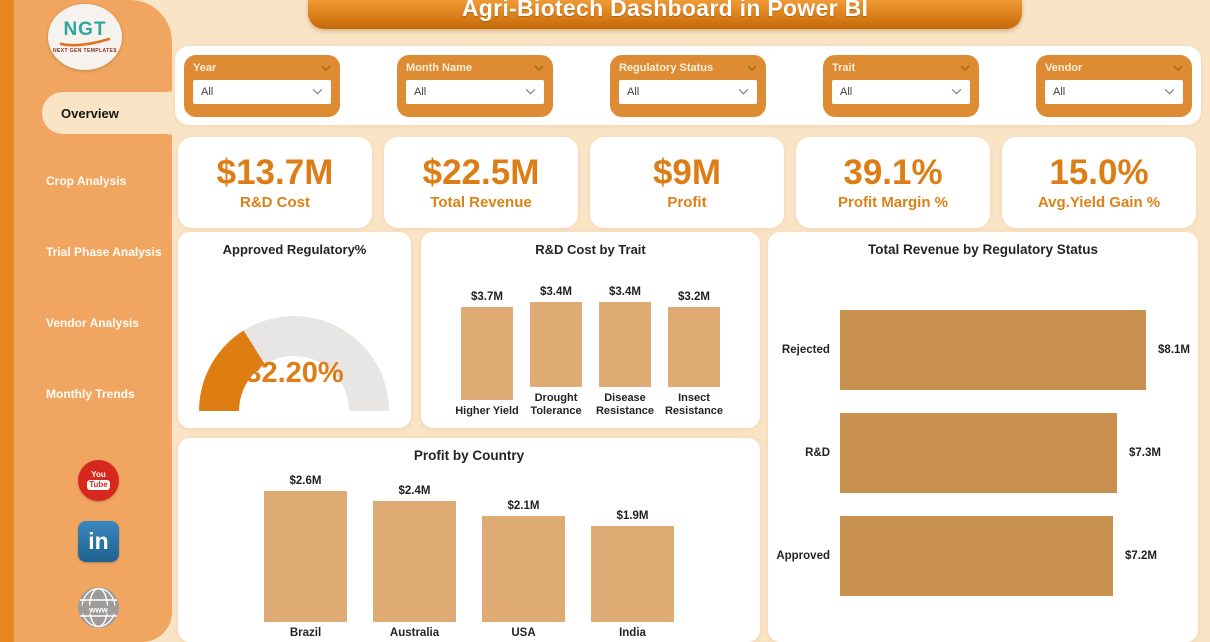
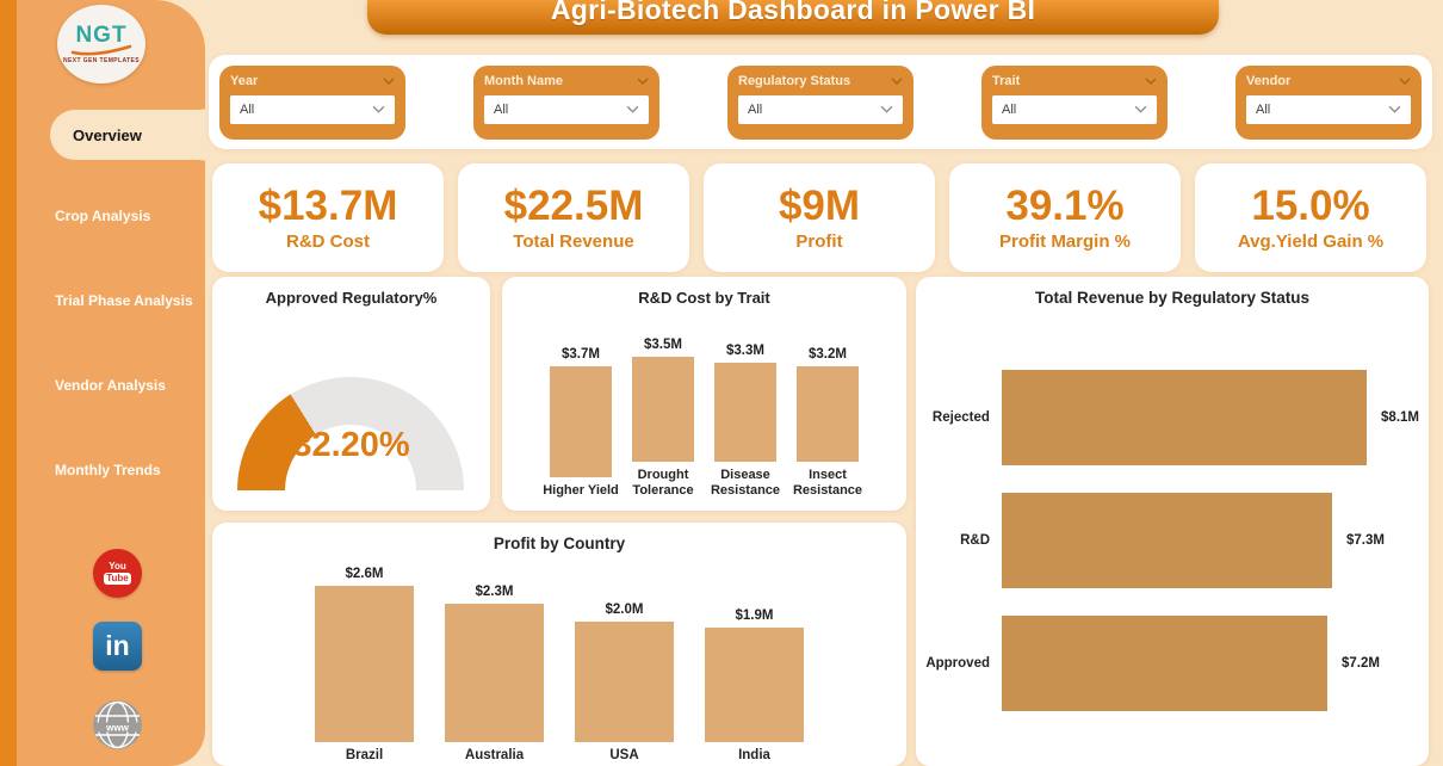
R&D Cost by Trait/Drought Tolerance: $3.4M -> $3.5M
R&D Cost by Trait/Disease Resistance: $3.4M -> $3.3M
Profit by Country/Australia: $2.4M -> $2.3M
Profit by Country/USA: $2.1M -> $2.0M
